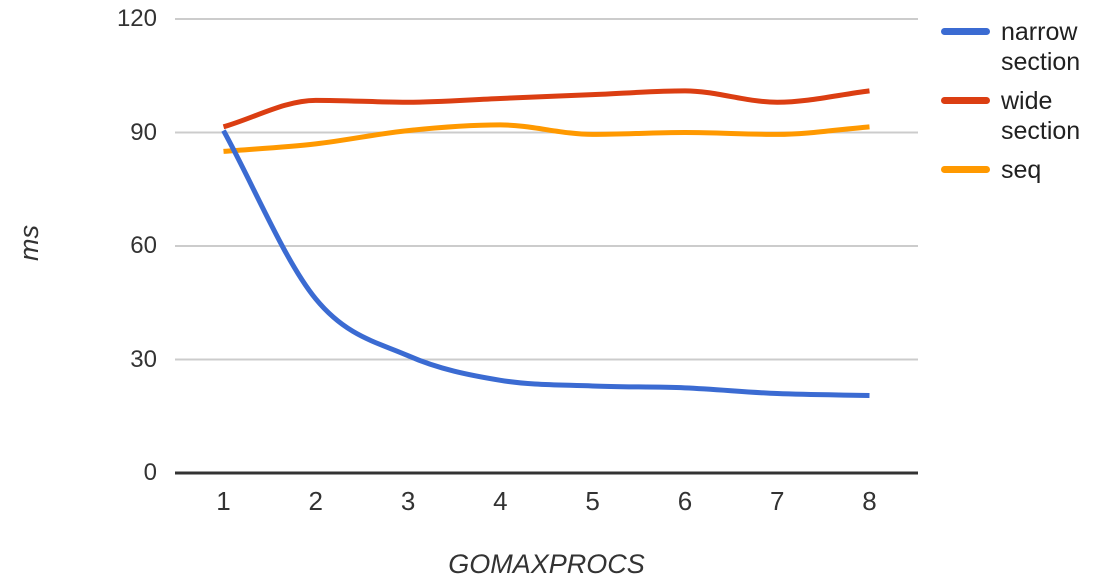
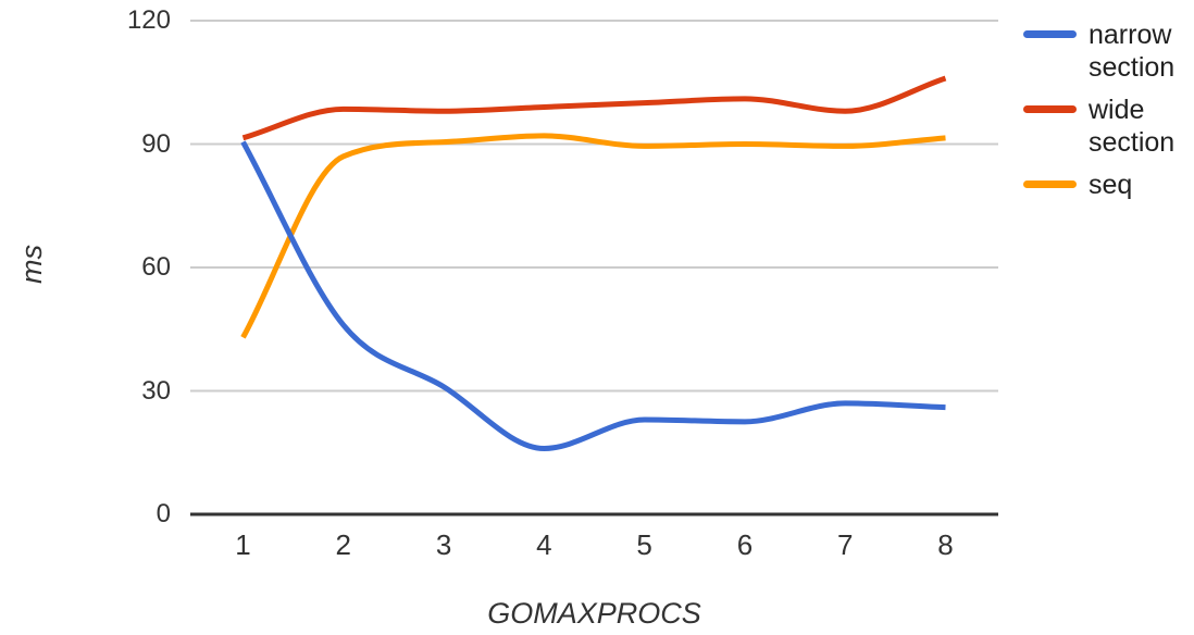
seq/1: 85 -> 43
narrow section/4: 24 -> 16
narrow section/7: 21 -> 27
narrow section/8: 20 -> 26
wide section/8: 101 -> 106
